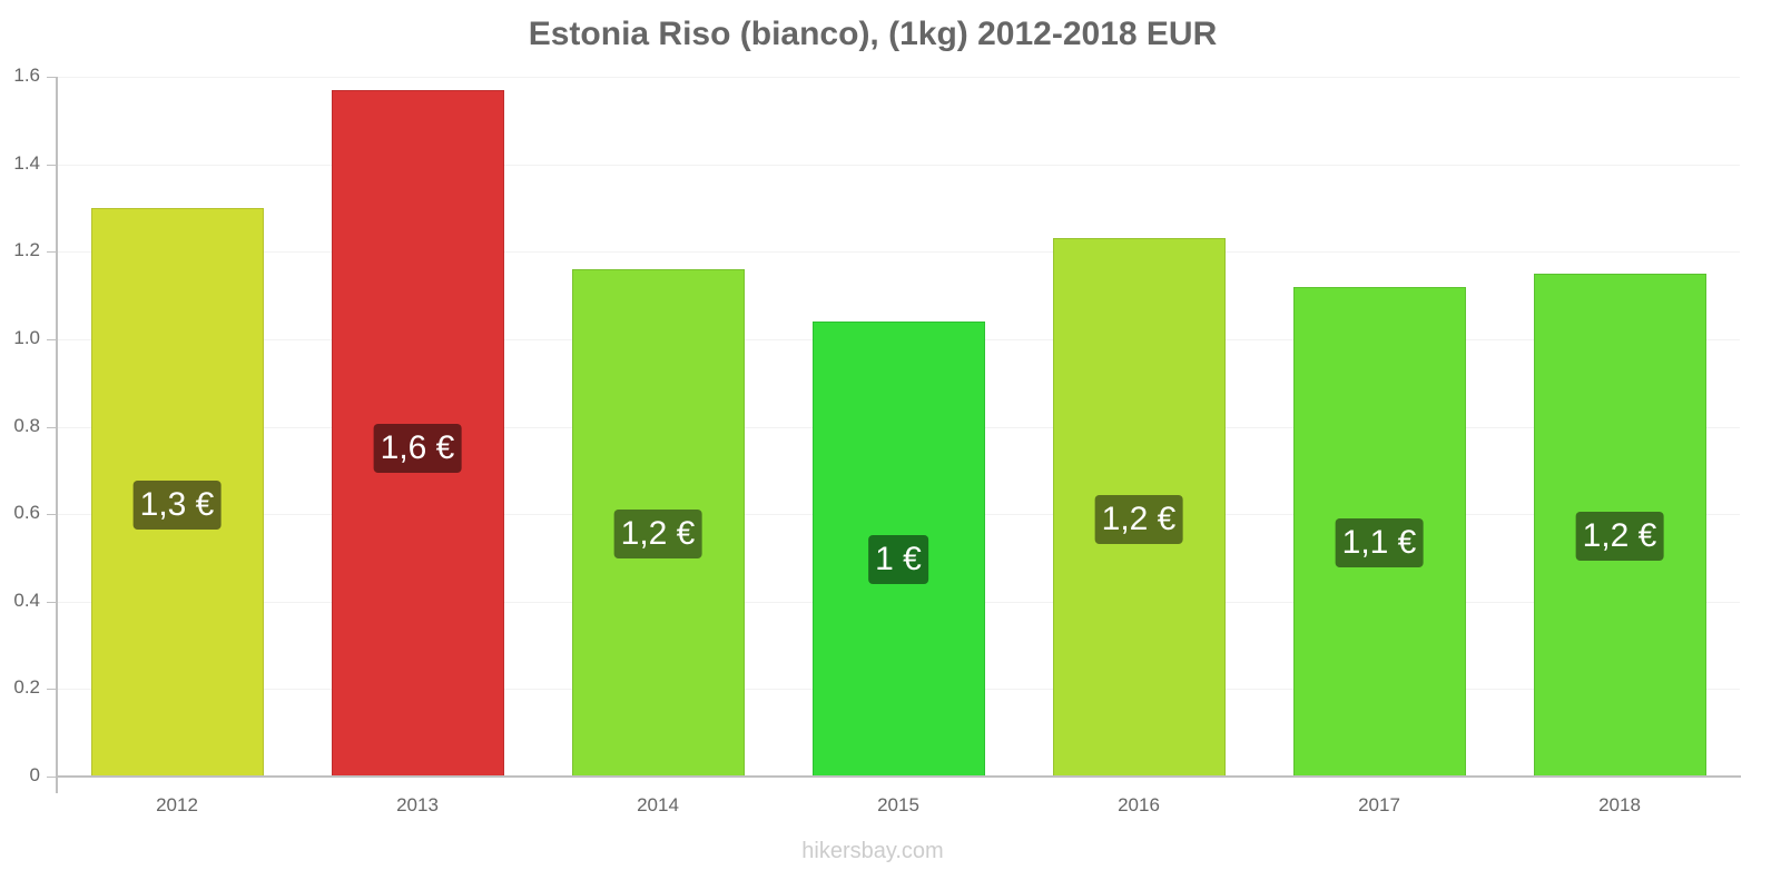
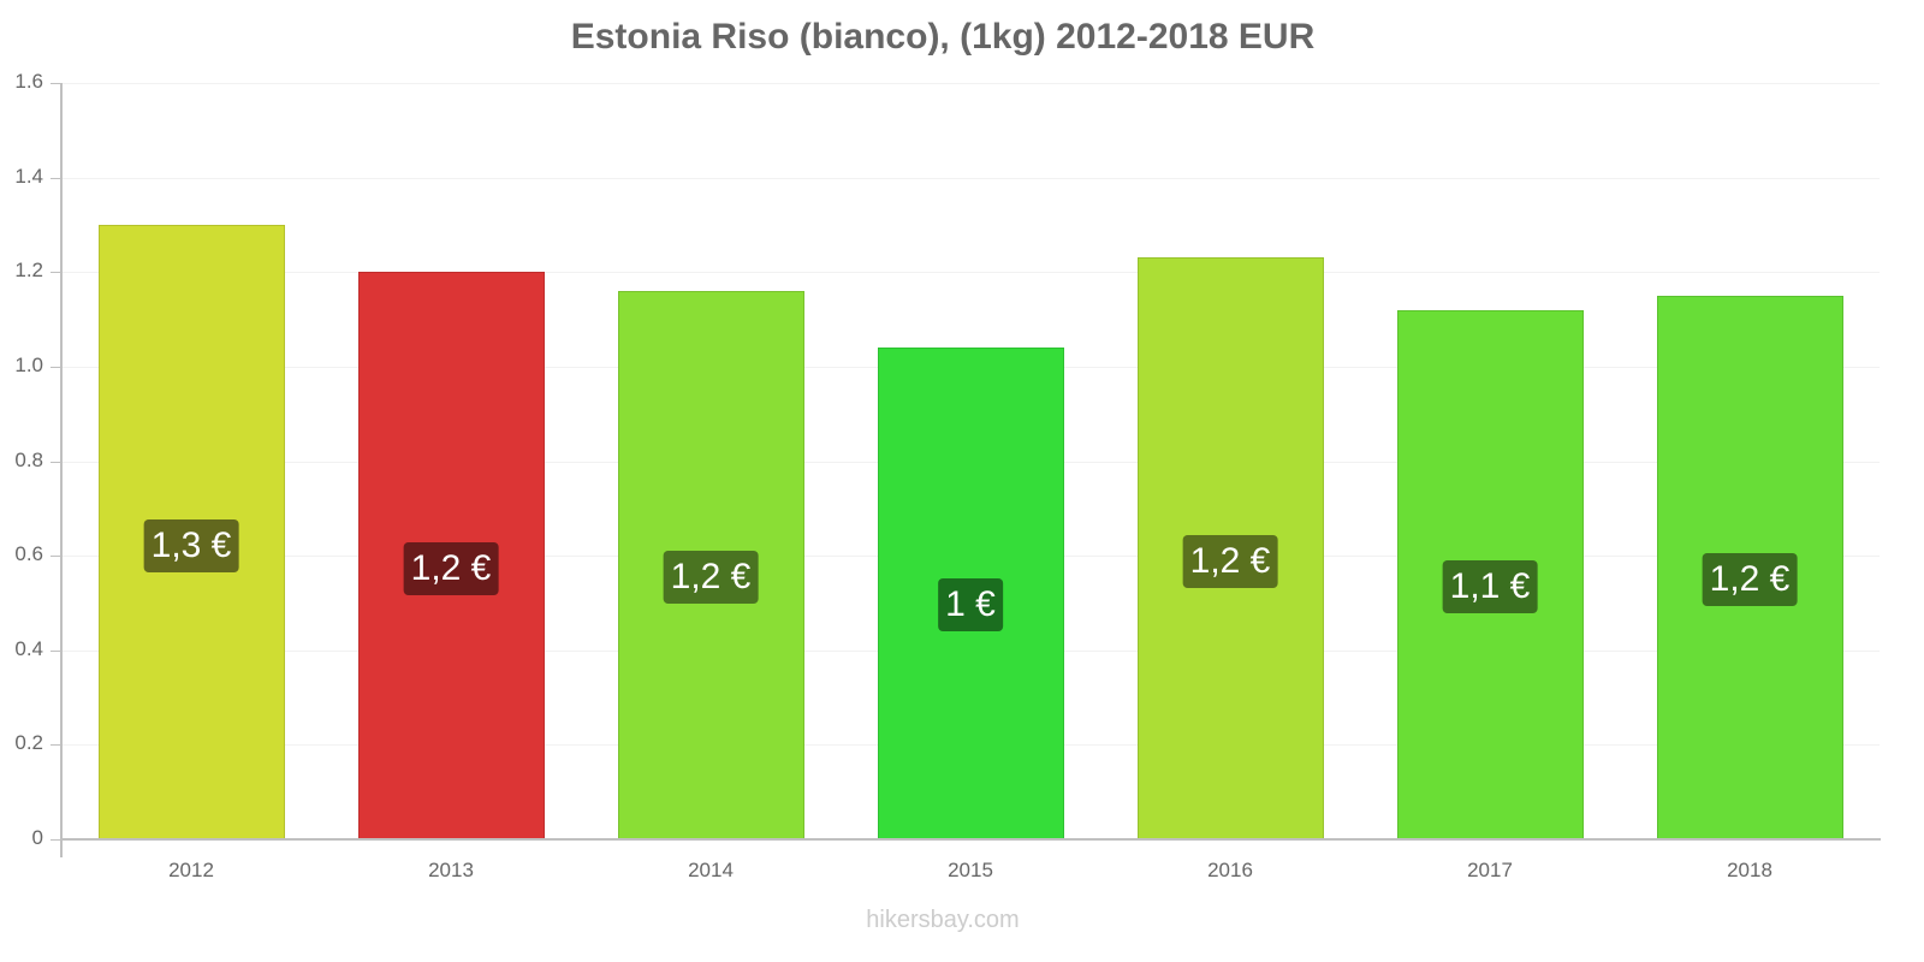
2013: 1,6 -> 1,2
